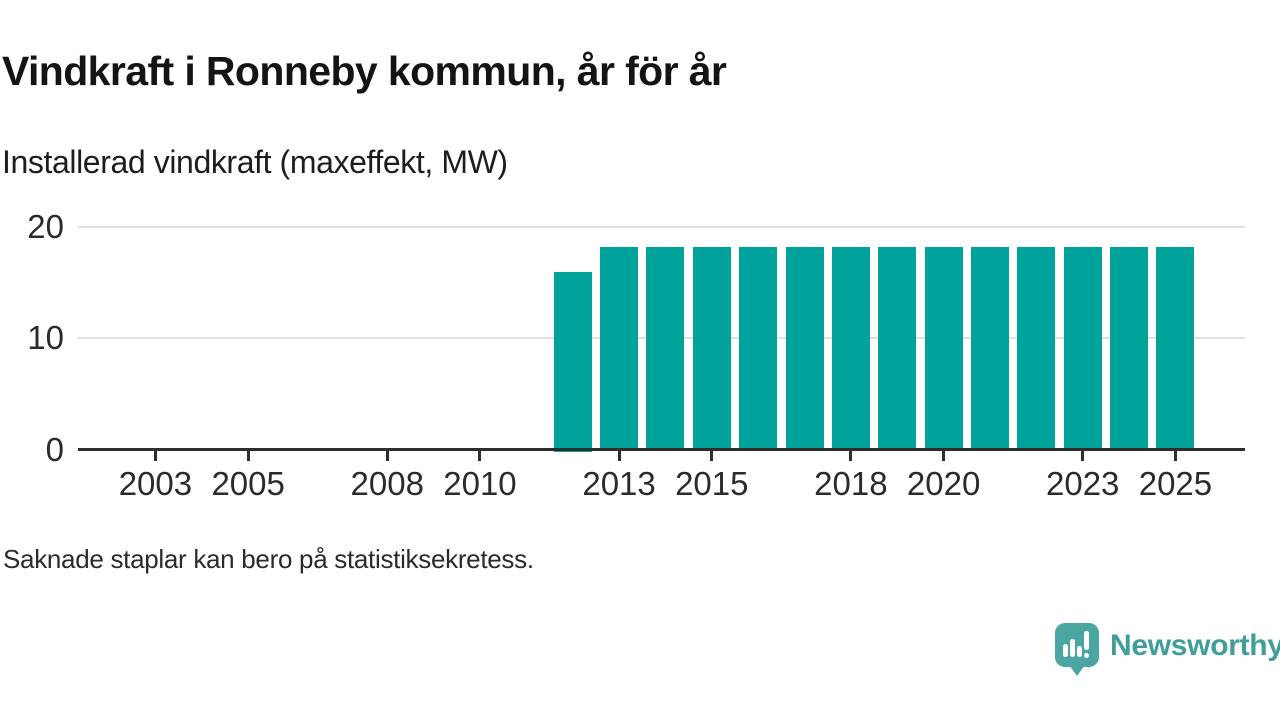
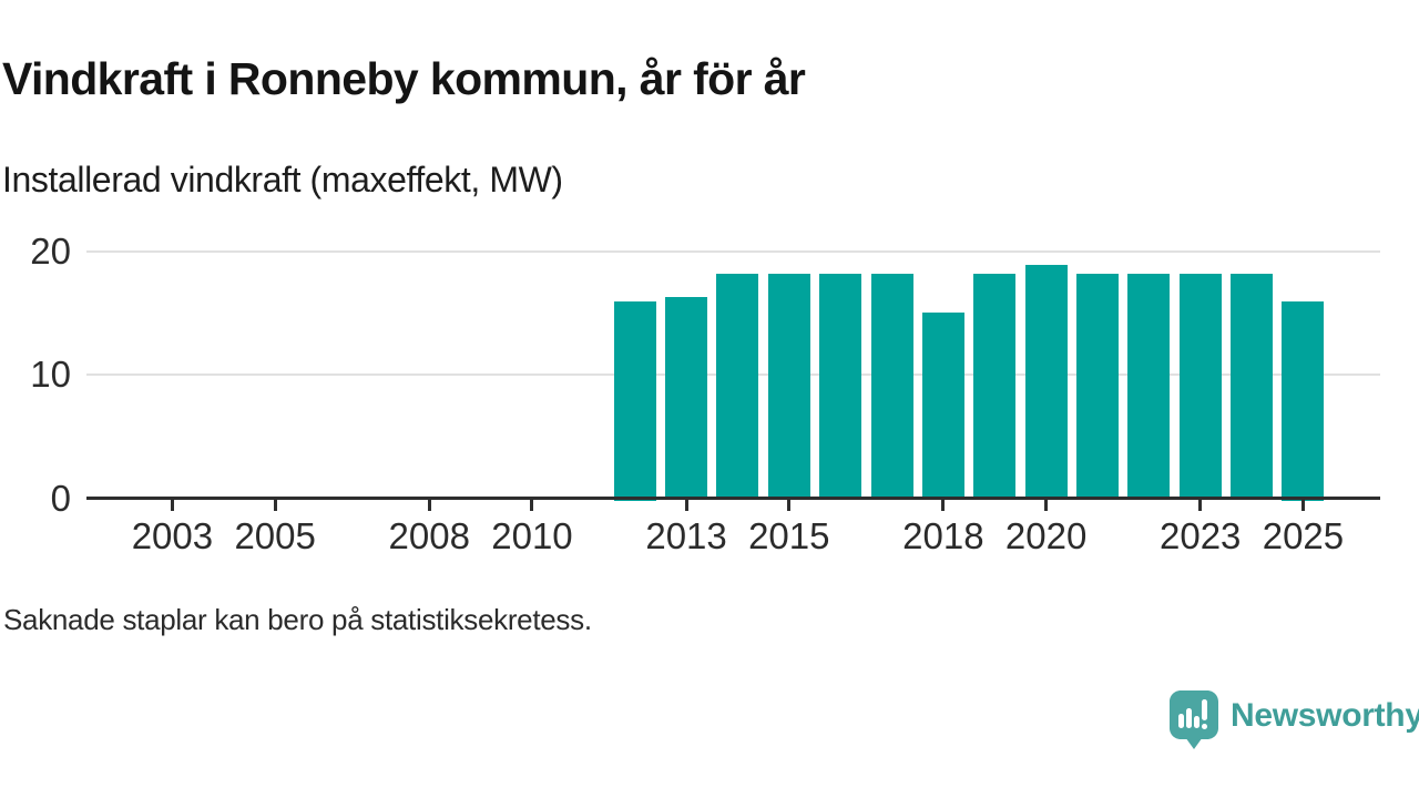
2013: 18.2 -> 16.3
2018: 18.2 -> 15.1
2020: 18.2 -> 18.9
2025: 18.2 -> 16.0
